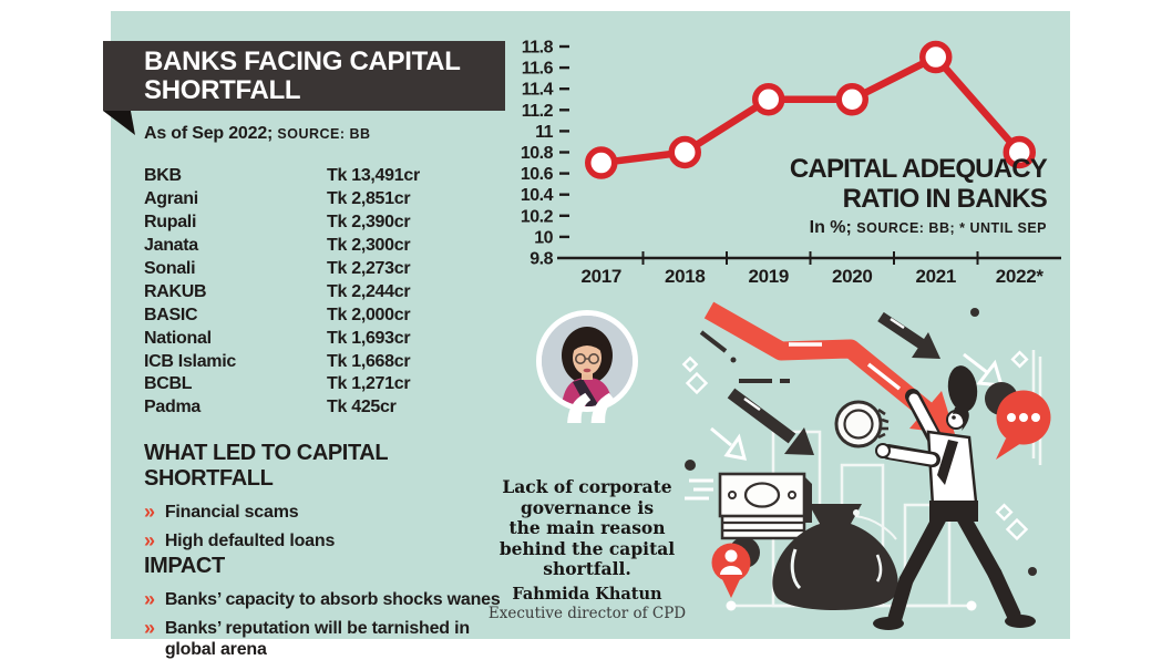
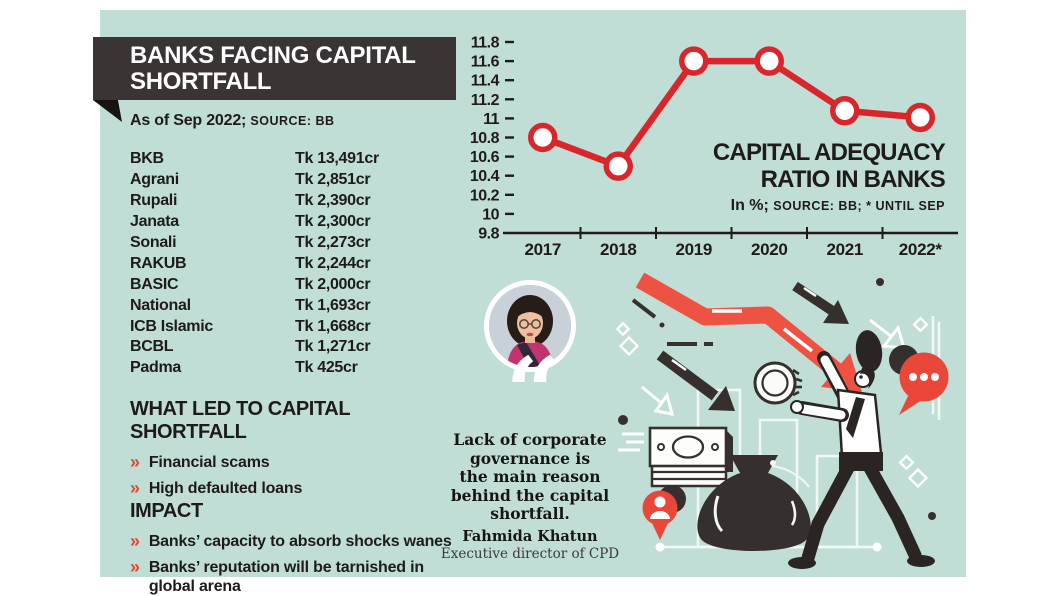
2017: 10.7 -> 10.8
2018: 10.8 -> 10.5
2019: 11.3 -> 11.6
2020: 11.3 -> 11.6
2021: 11.7 -> 11.1
2022*: 10.8 -> 11.0
